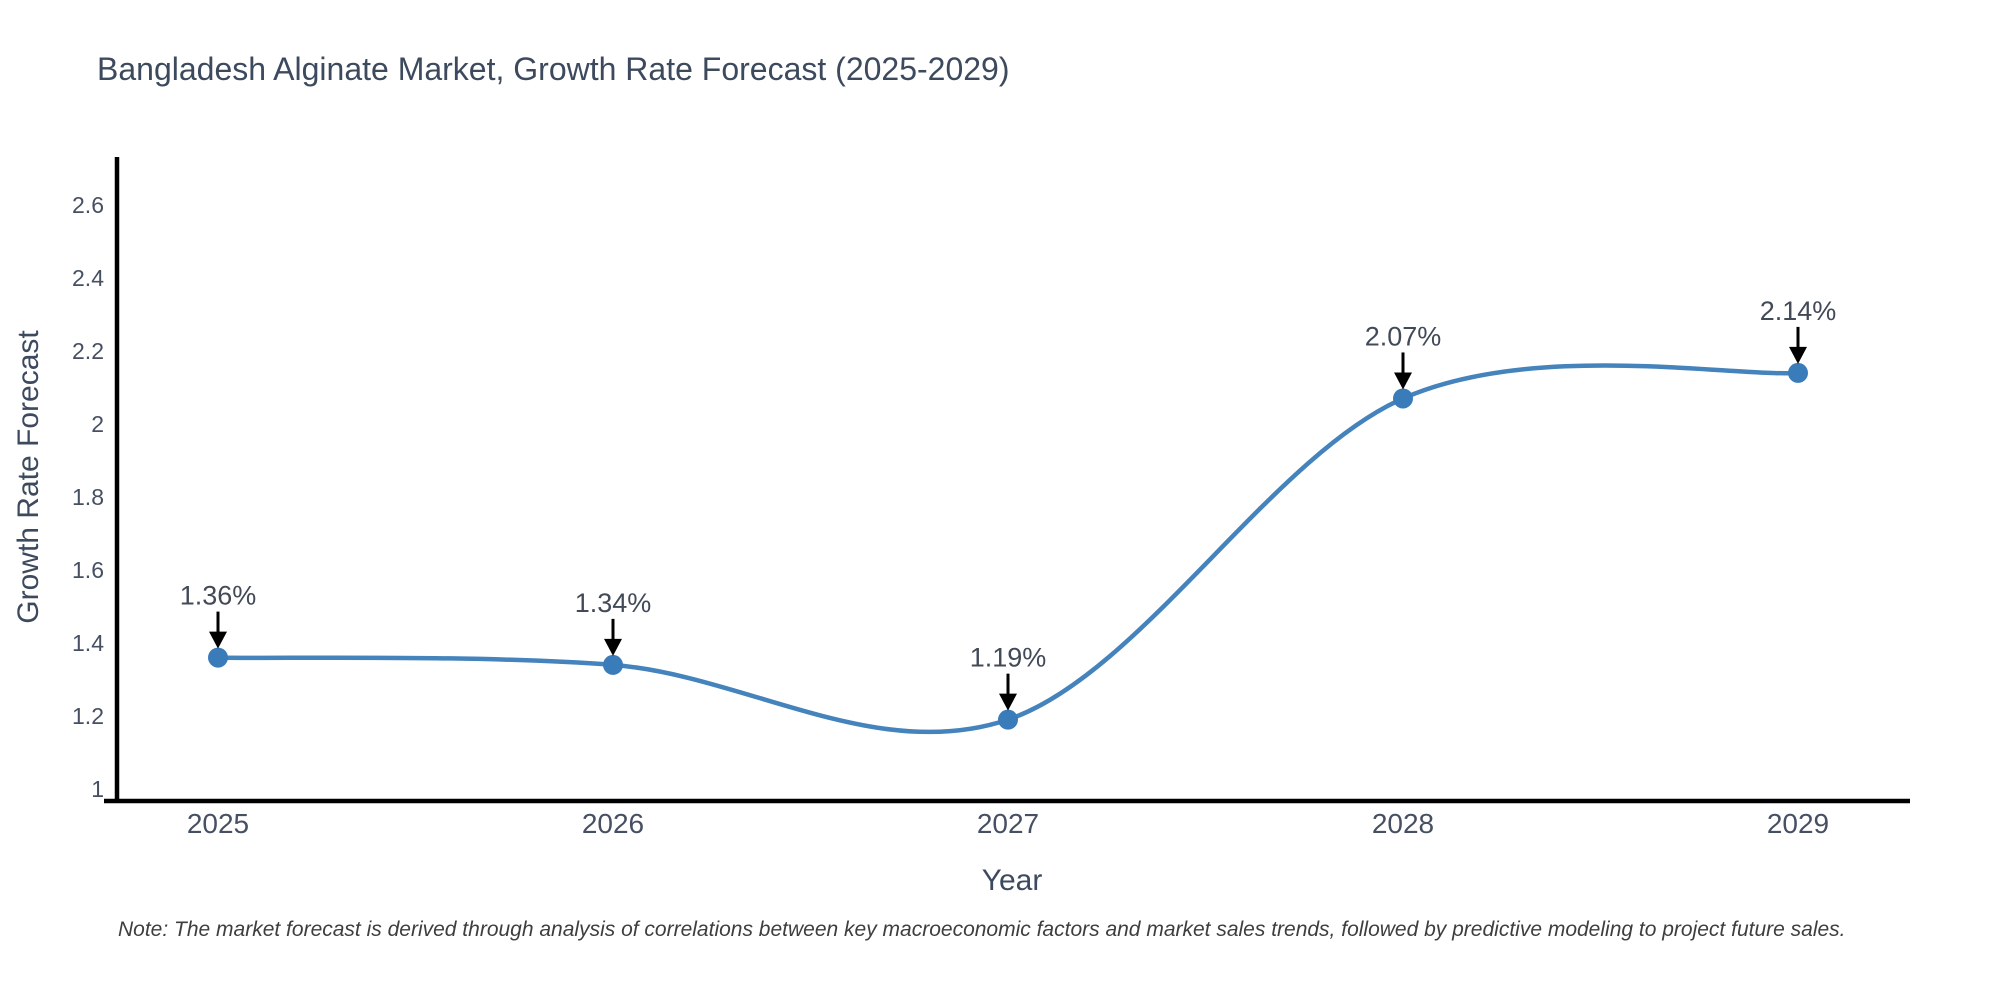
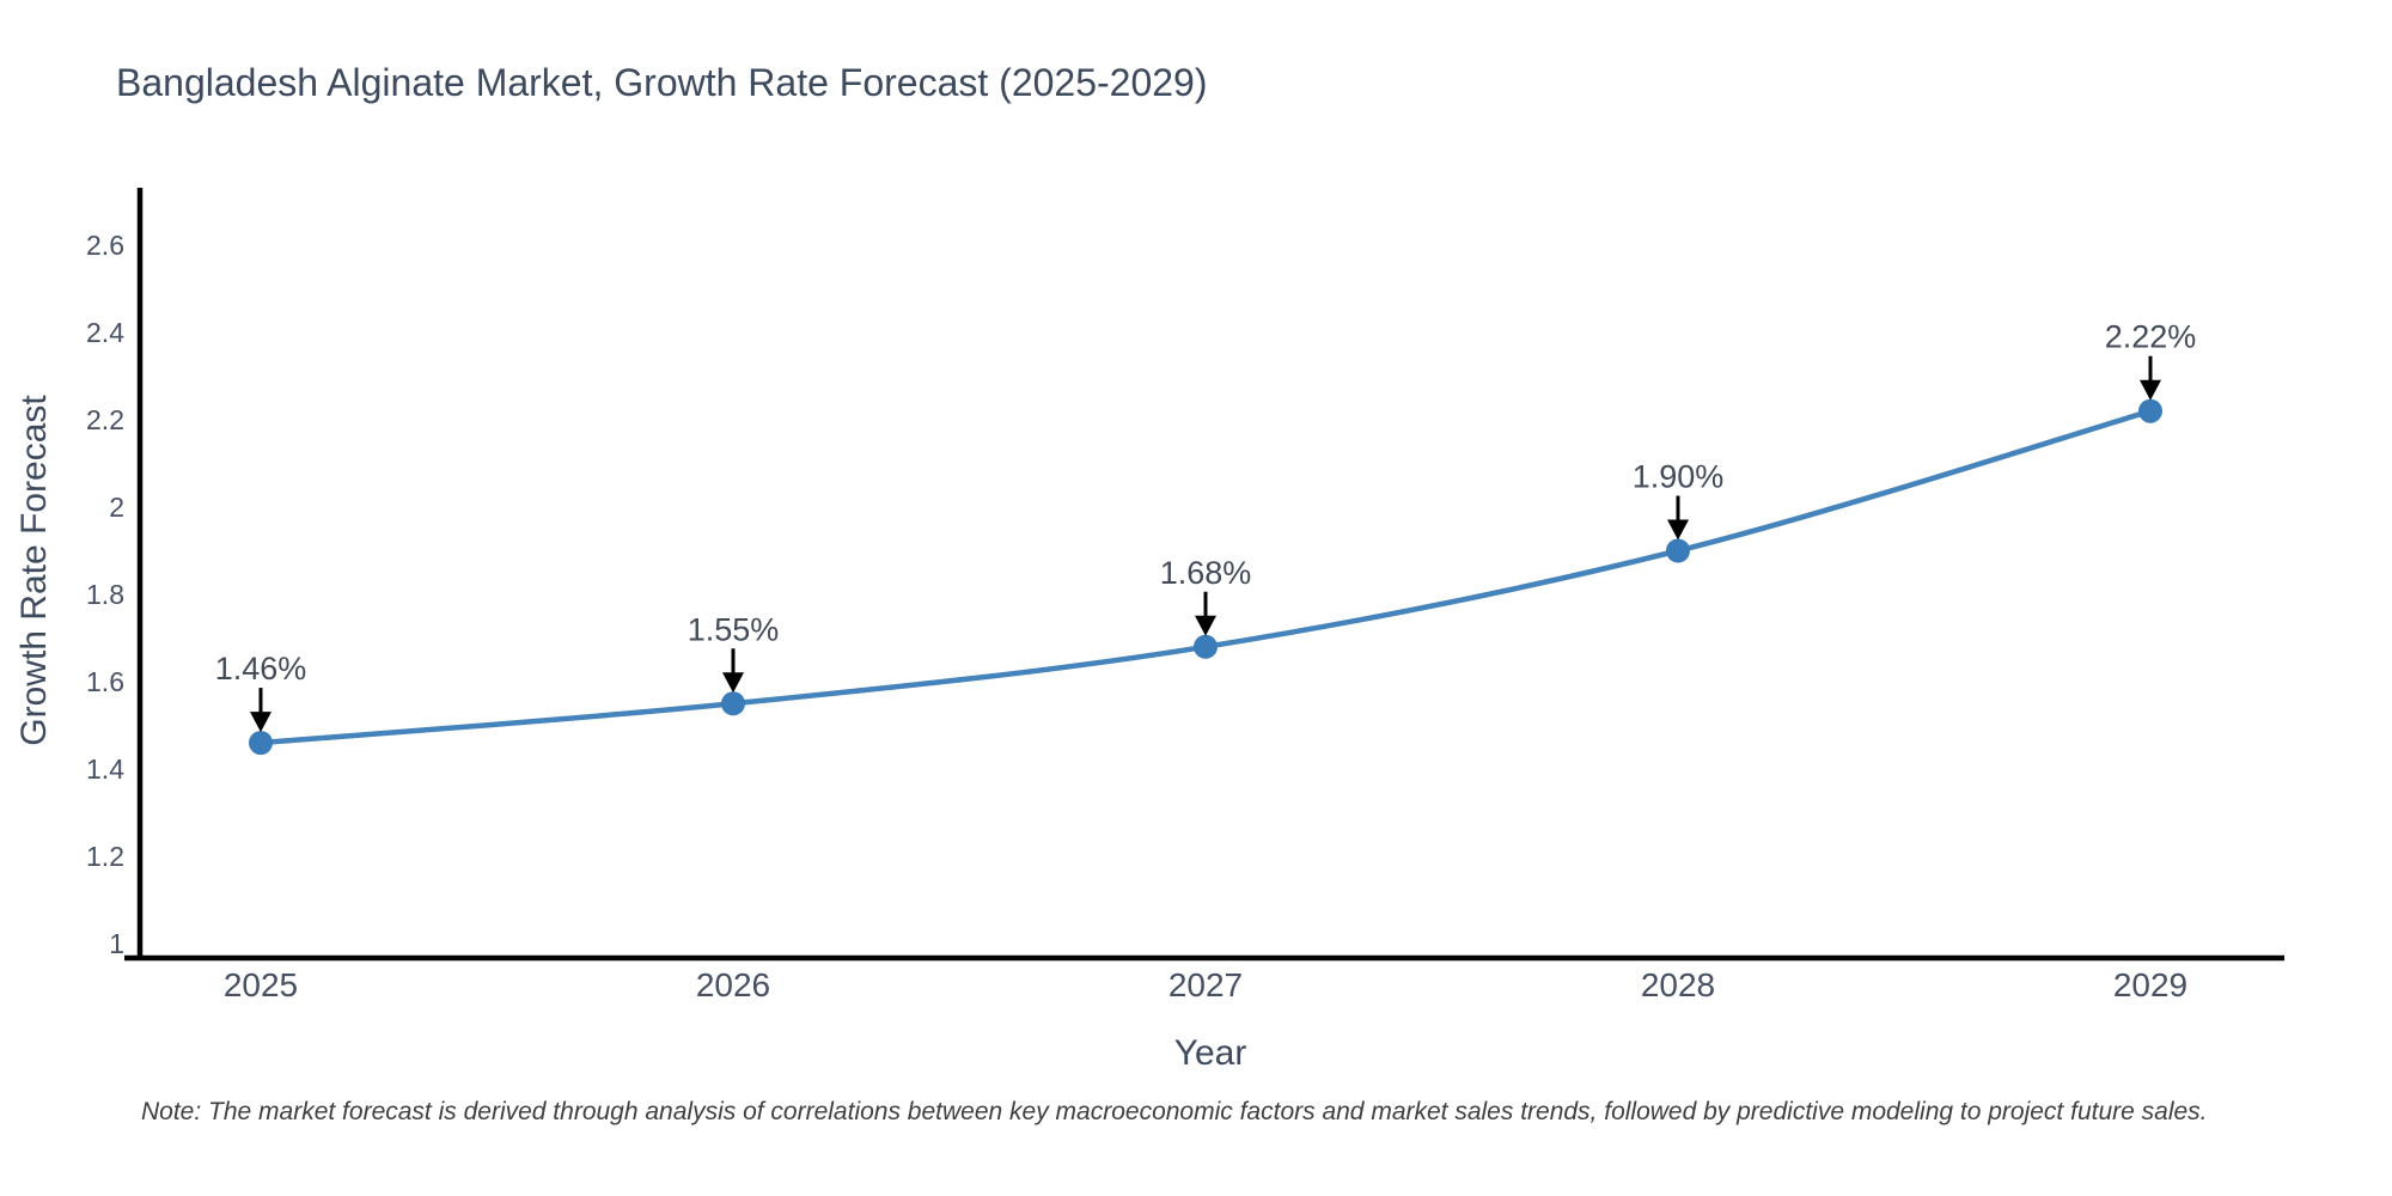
2025: 1.36% -> 1.46%
2026: 1.34% -> 1.55%
2027: 1.19% -> 1.68%
2028: 2.07% -> 1.90%
2029: 2.14% -> 2.22%
